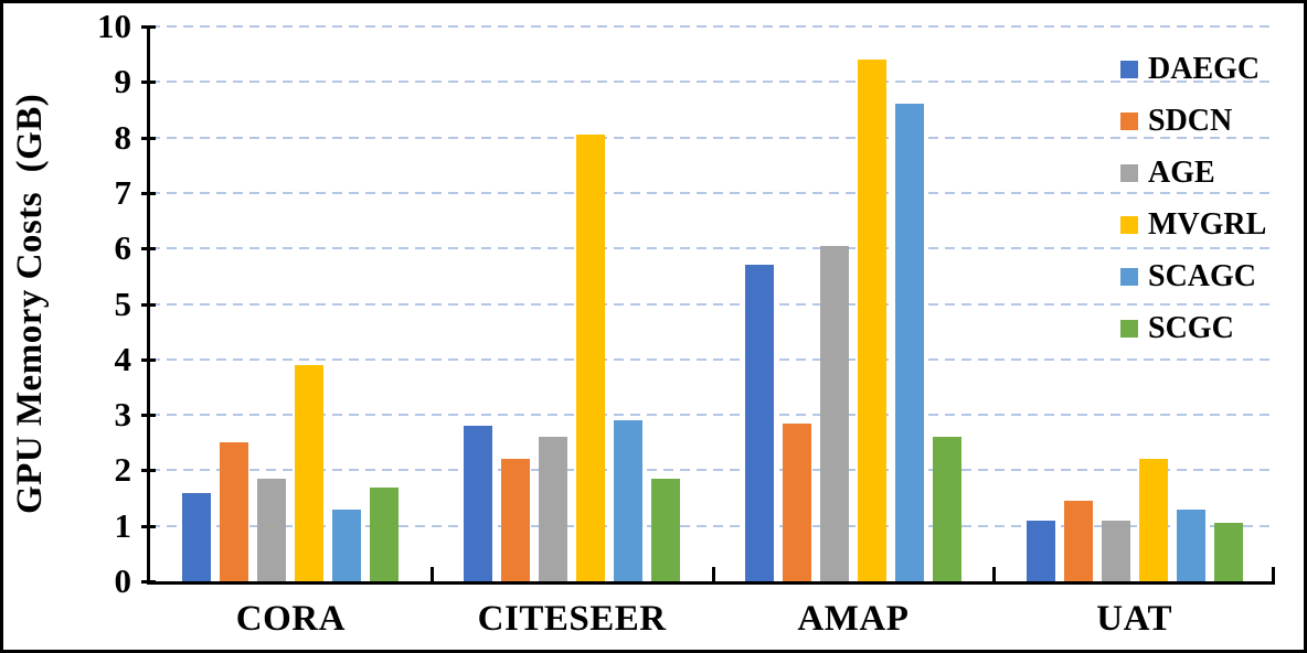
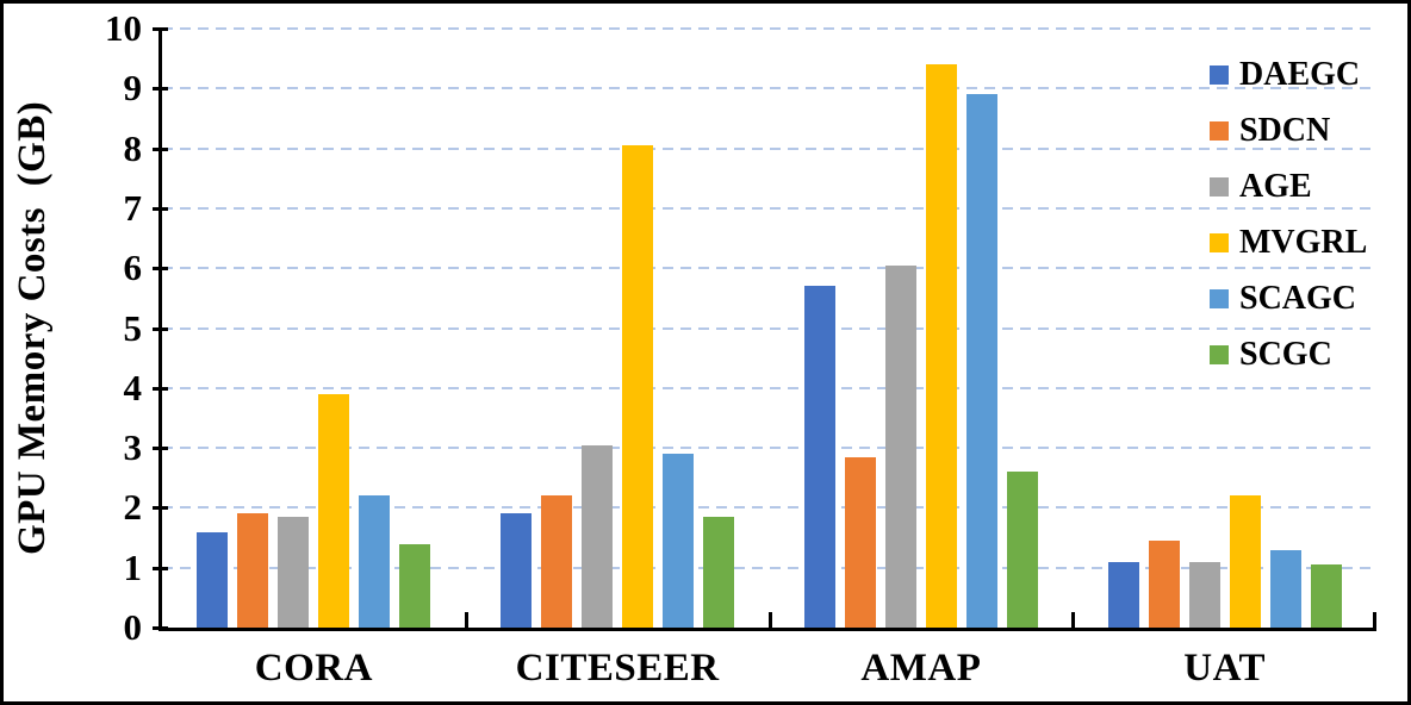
SDCN/CORA: 2.5 -> 1.9
SCAGC/CORA: 1.3 -> 2.2
SCGC/CORA: 1.7 -> 1.4
DAEGC/CITESEER: 2.8 -> 1.9
AGE/CITESEER: 2.6 -> 3.0
SCAGC/AMAP: 8.6 -> 8.9
